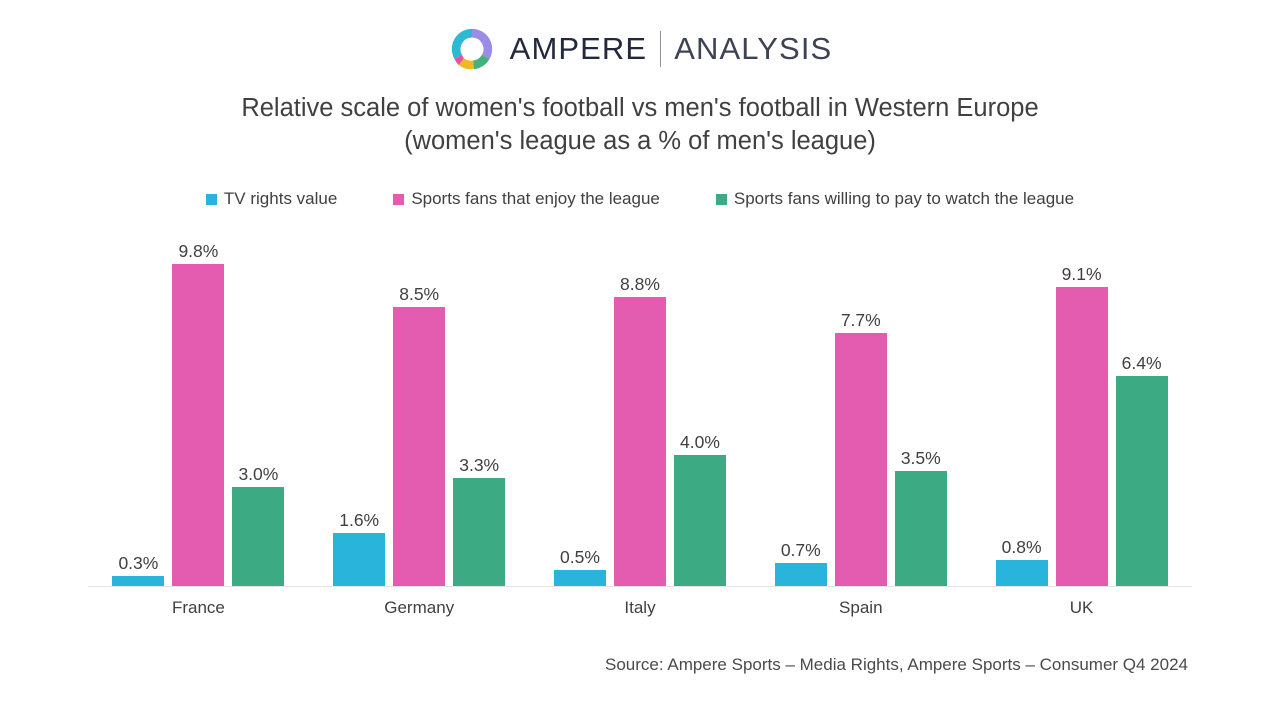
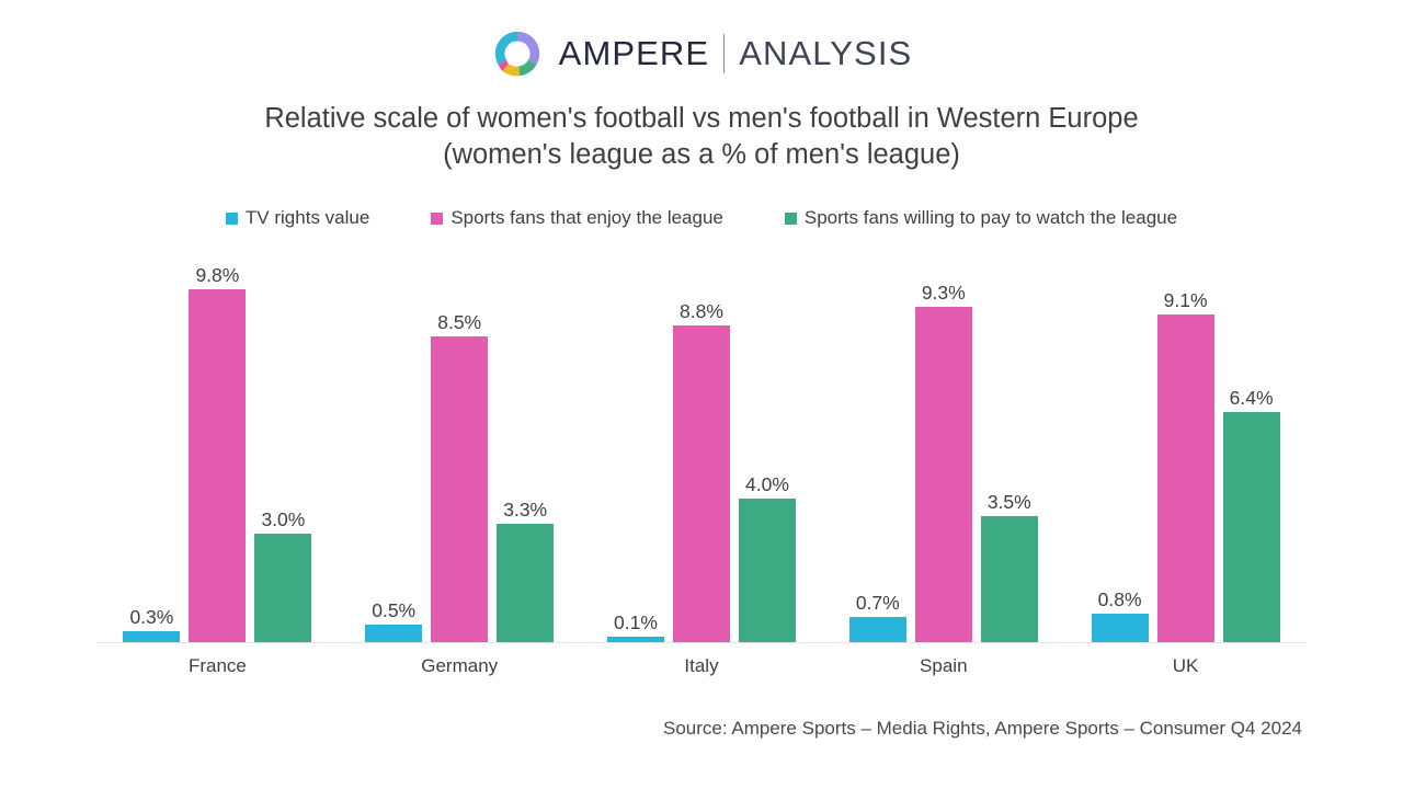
TV rights value/Germany: 1.6% -> 0.5%
TV rights value/Italy: 0.5% -> 0.1%
Sports fans that enjoy the league/Spain: 7.7% -> 9.3%
